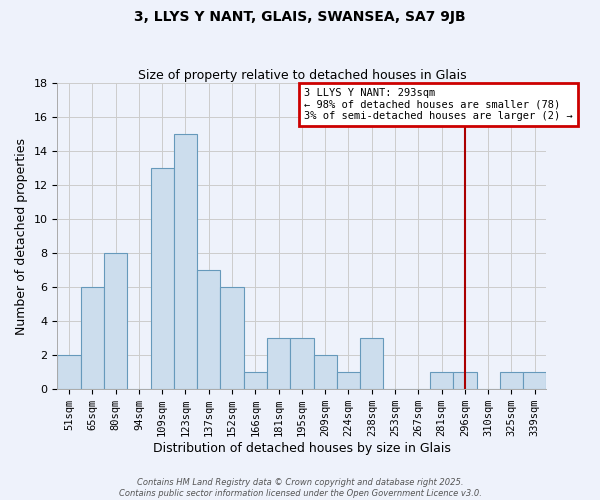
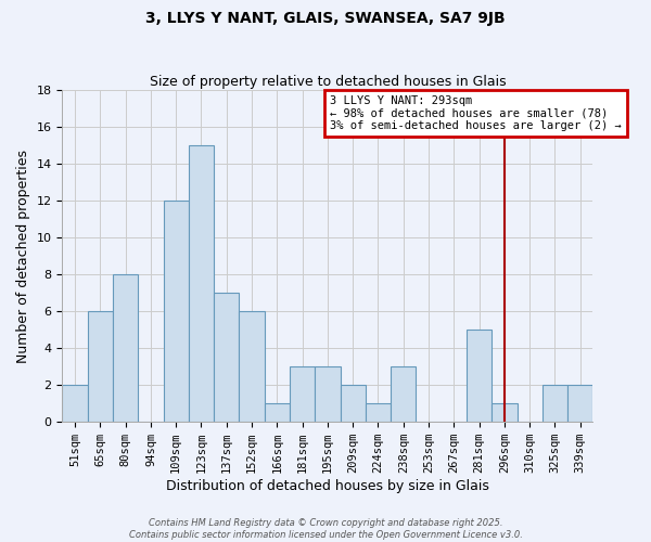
109sqm: 13 -> 12
281sqm: 1 -> 5
325sqm: 1 -> 2
339sqm: 1 -> 2
